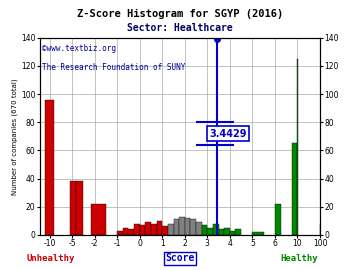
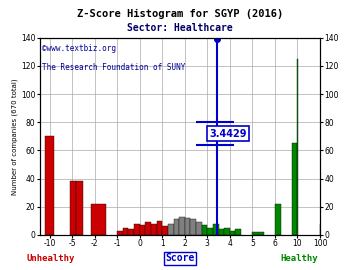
-10: 96 -> 70
